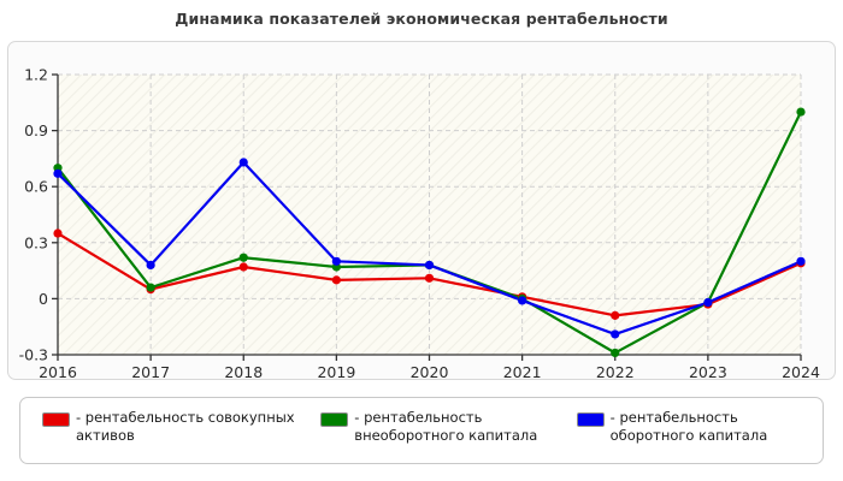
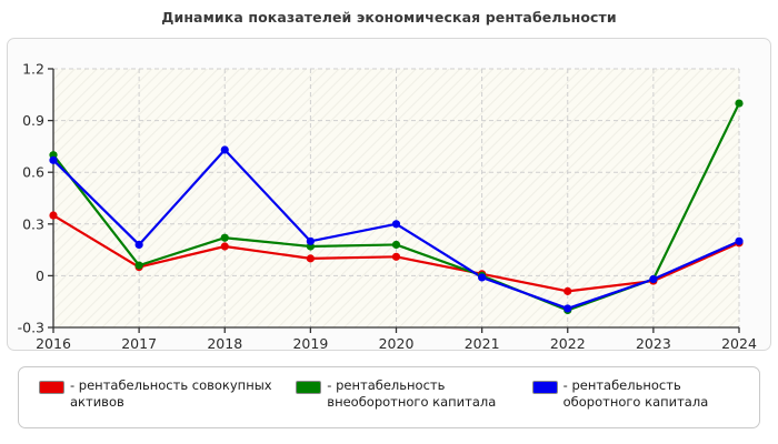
- рентабельность оборотного капитала/2020: 0.18 -> 0.30
- рентабельность внеоборотного капитала/2022: -0.29 -> -0.20
